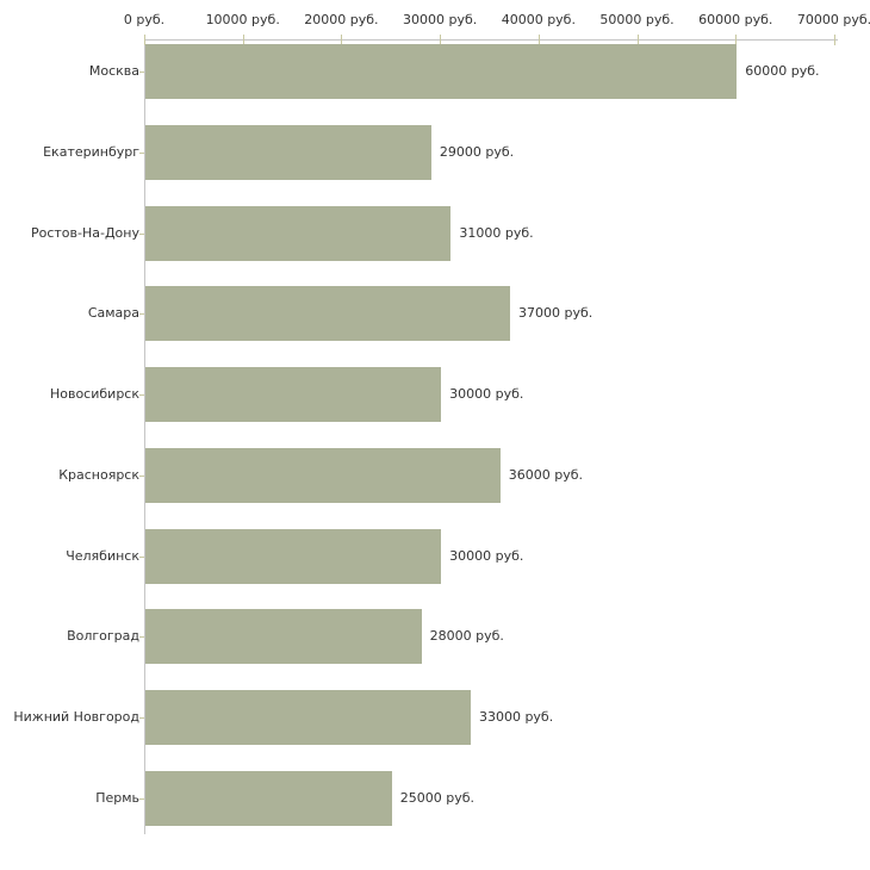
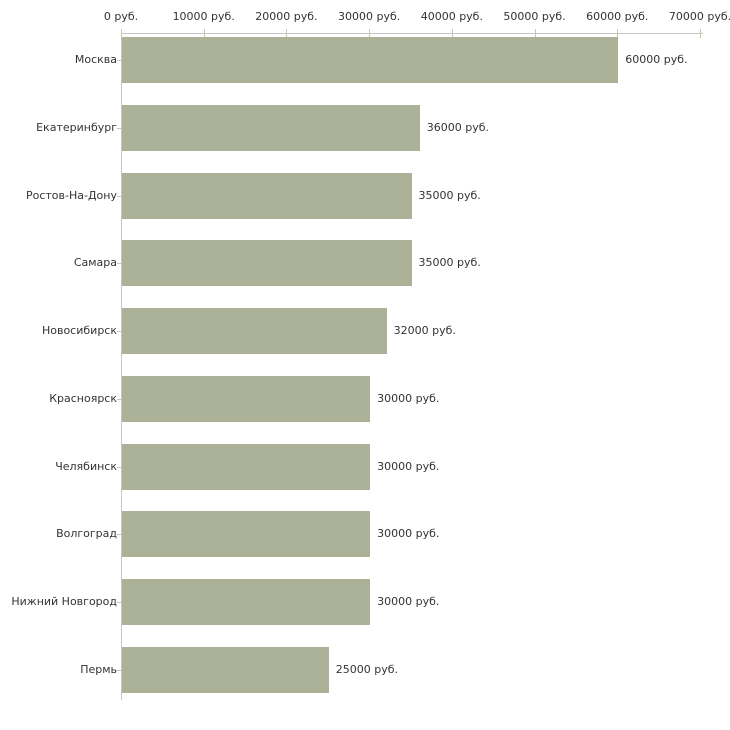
Екатеринбург: 29000 -> 36000
Ростов-На-Дону: 31000 -> 35000
Самара: 37000 -> 35000
Новосибирск: 30000 -> 32000
Красноярск: 36000 -> 30000
Волгоград: 28000 -> 30000
Нижний Новгород: 33000 -> 30000
